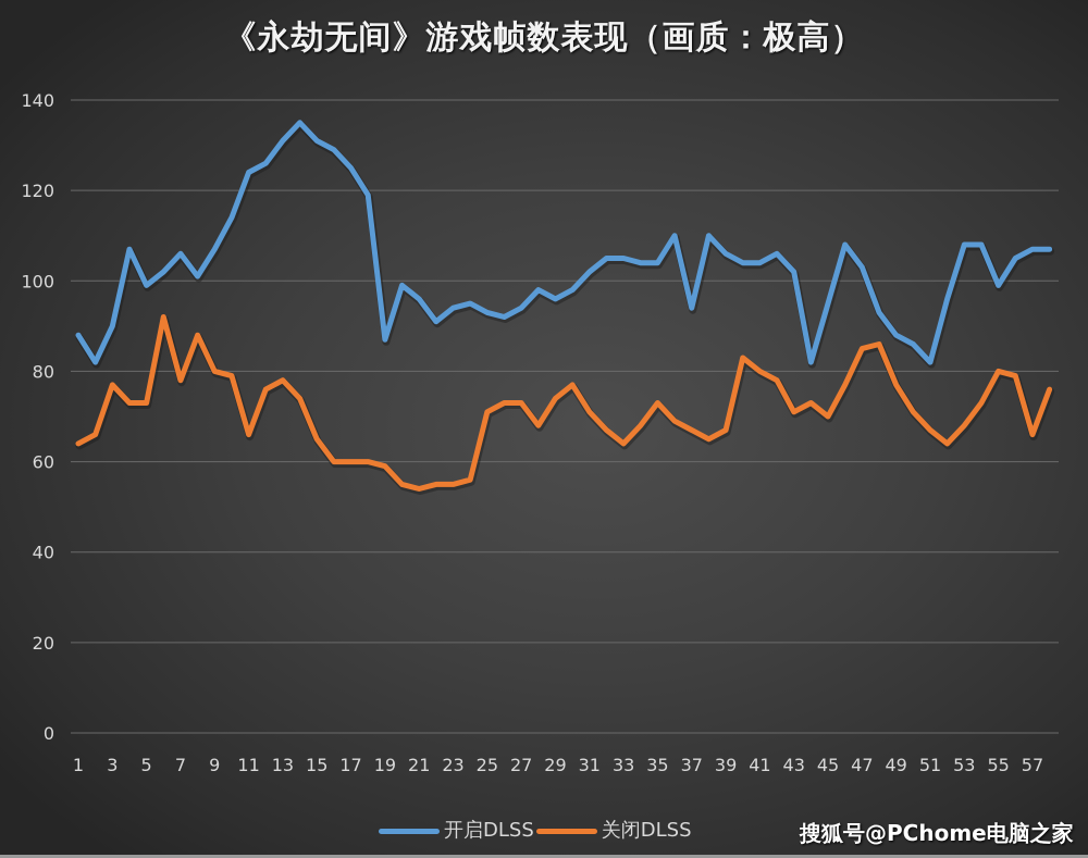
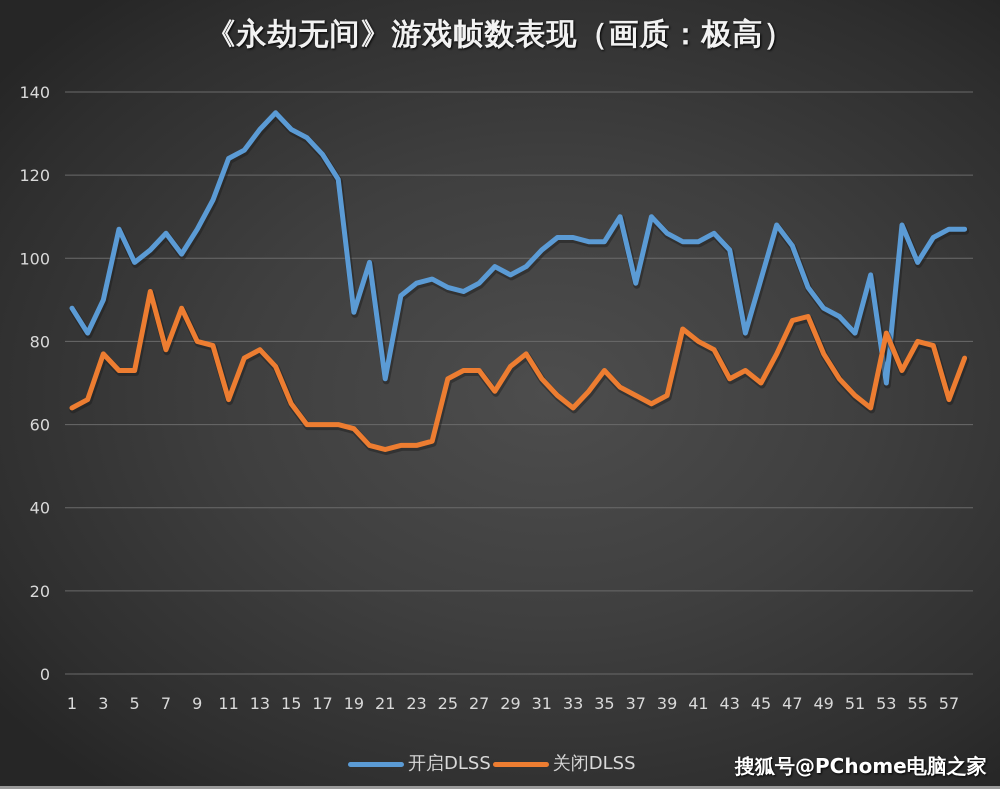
开启DLSS/21: 96 -> 71
开启DLSS/53: 108 -> 70
关闭DLSS/53: 68 -> 82
